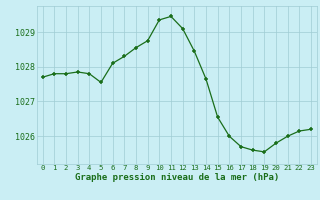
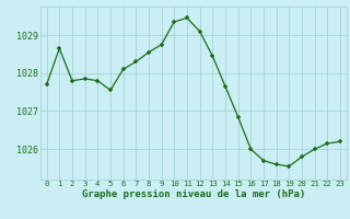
1: 1027.80 -> 1028.65
15: 1026.55 -> 1026.85
